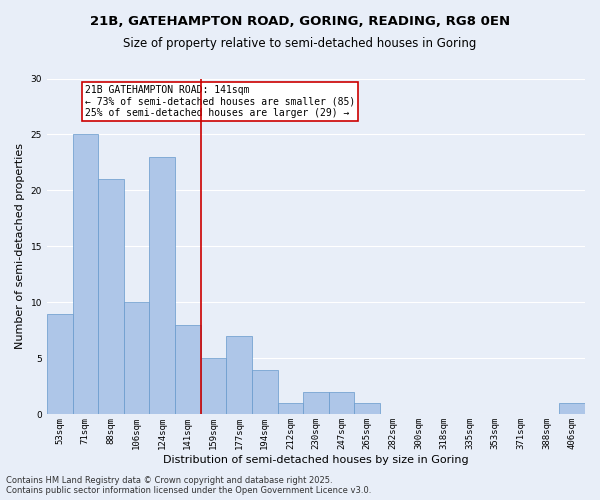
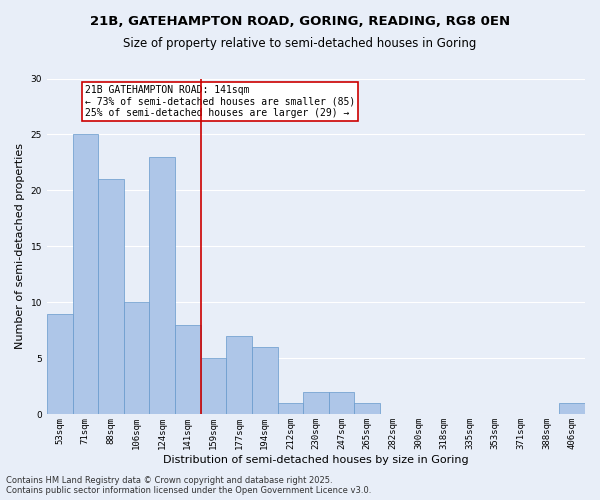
194sqm: 4 -> 6
